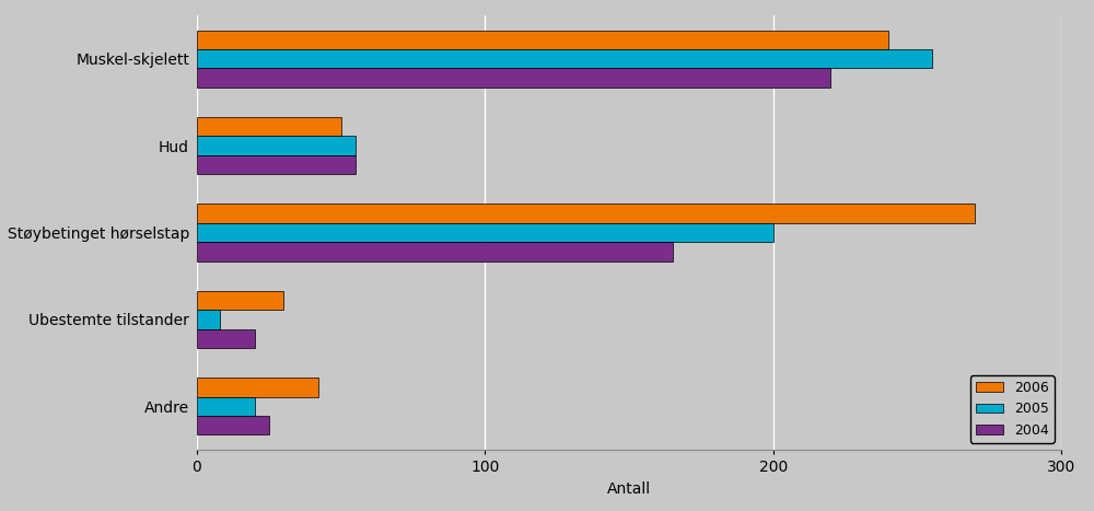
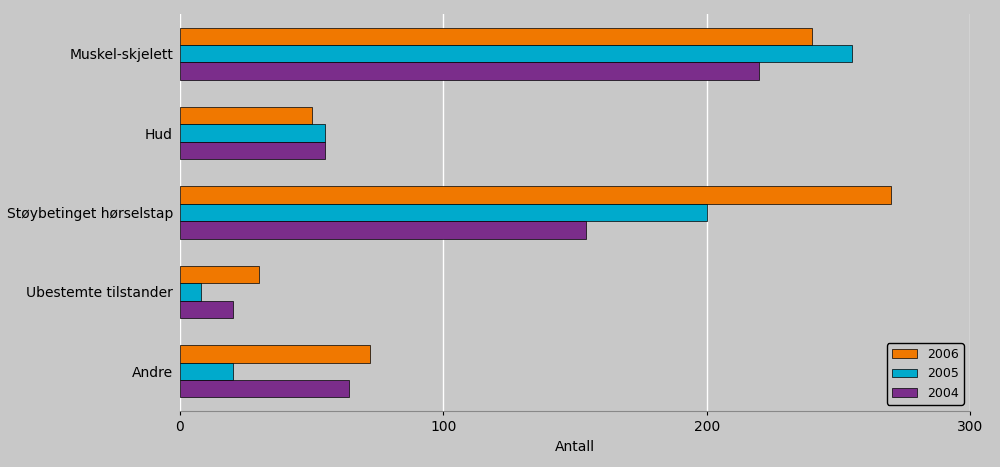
2004/Støybetinget hørselstap: 165 -> 154
2006/Andre: 42 -> 72
2004/Andre: 25 -> 64
